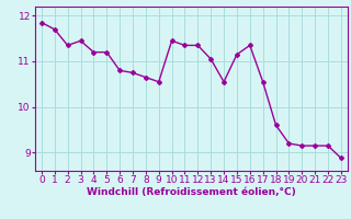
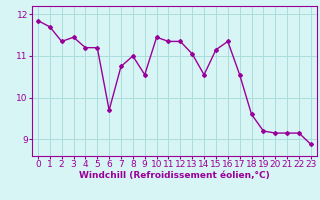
6: 10.80 -> 9.70
8: 10.65 -> 11.00
